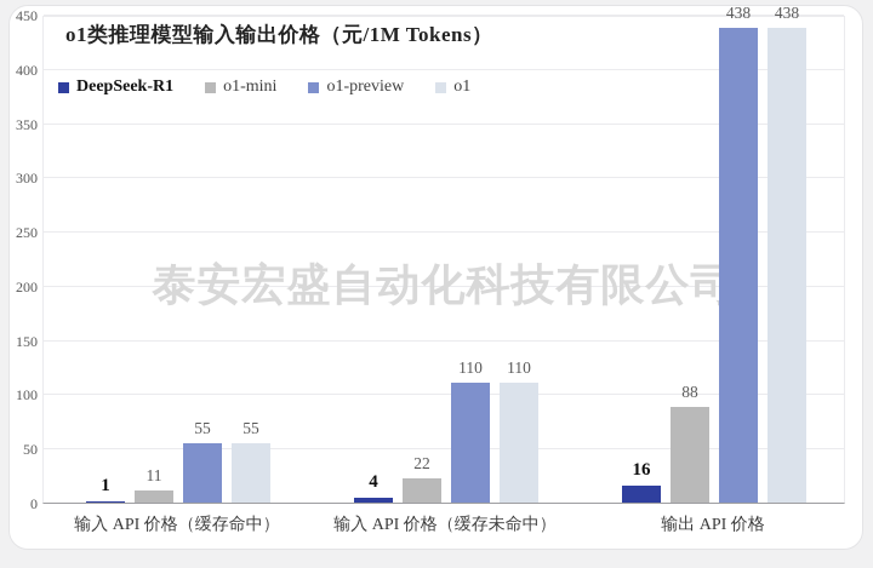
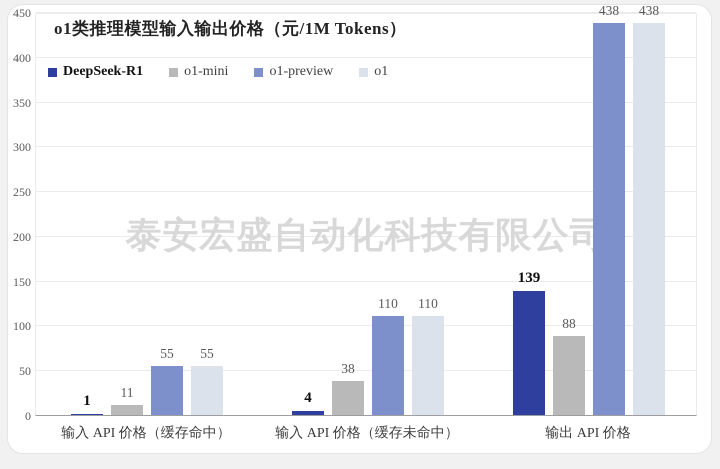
o1-mini/输入 API 价格（缓存未命中）: 22 -> 38
DeepSeek-R1/输出 API 价格: 16 -> 139
